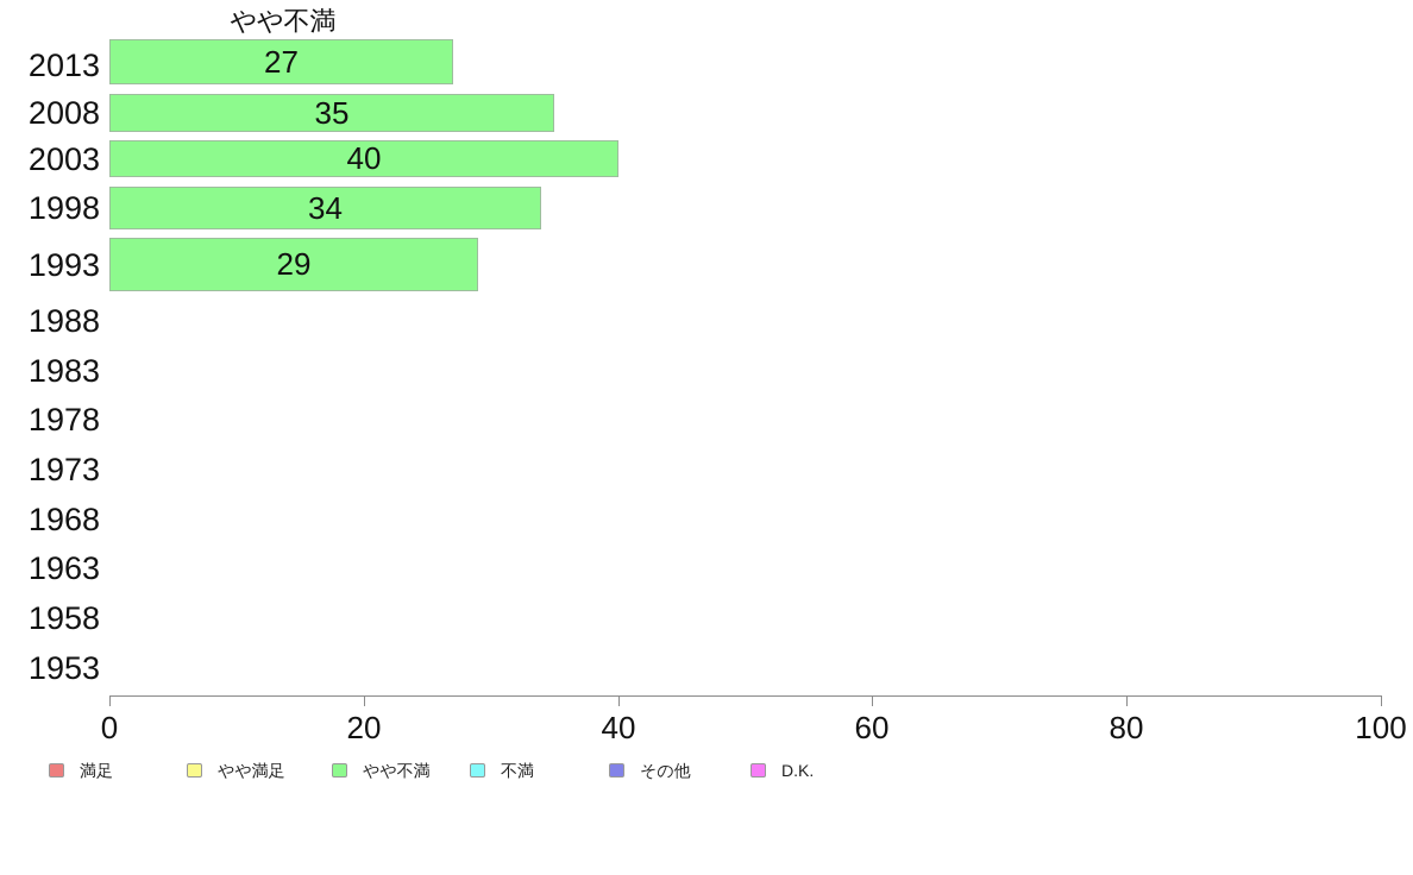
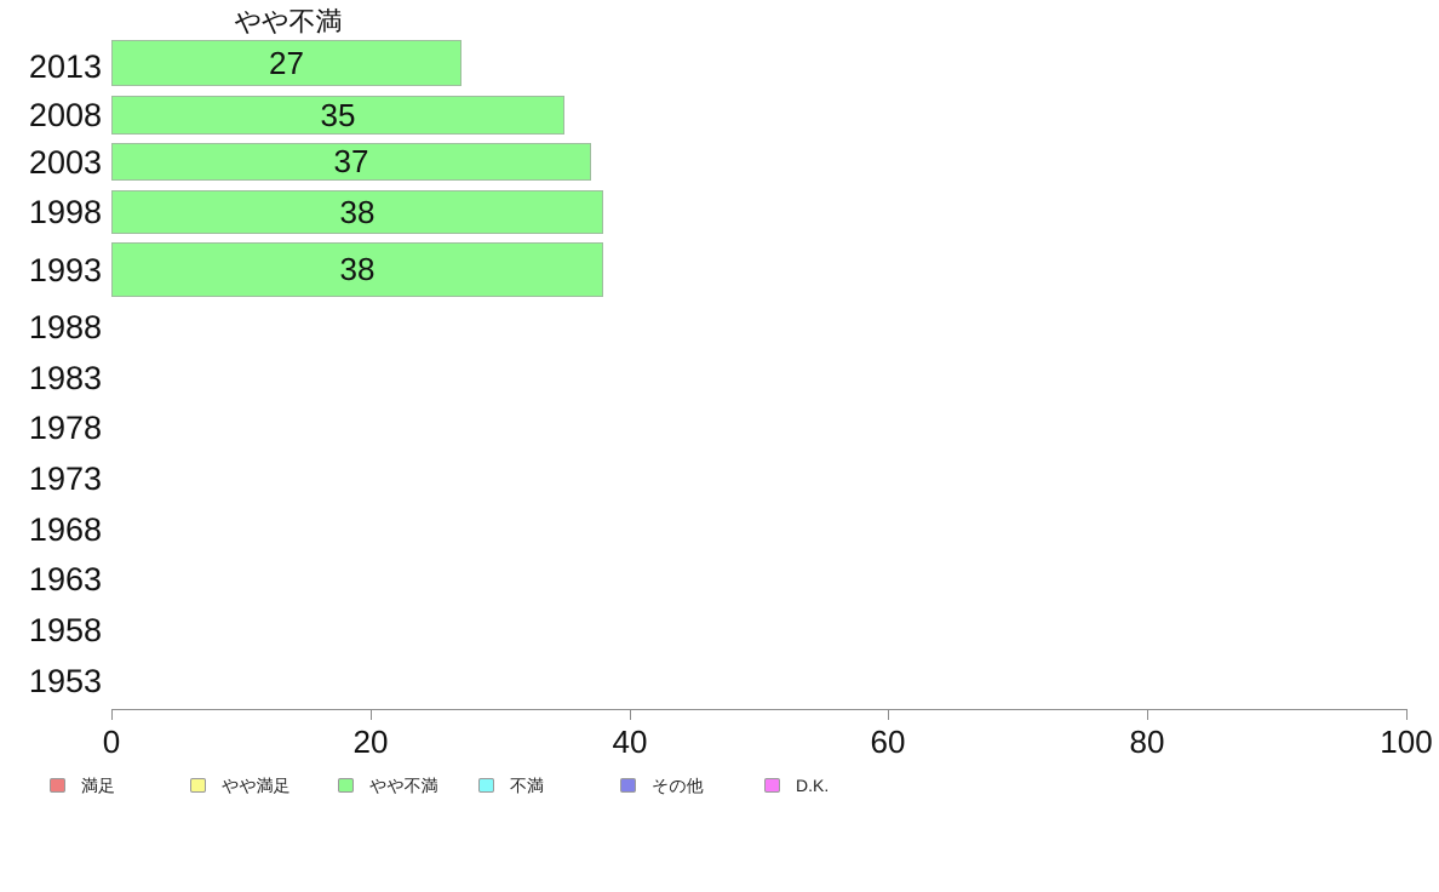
2003: 40 -> 37
1998: 34 -> 38
1993: 29 -> 38
